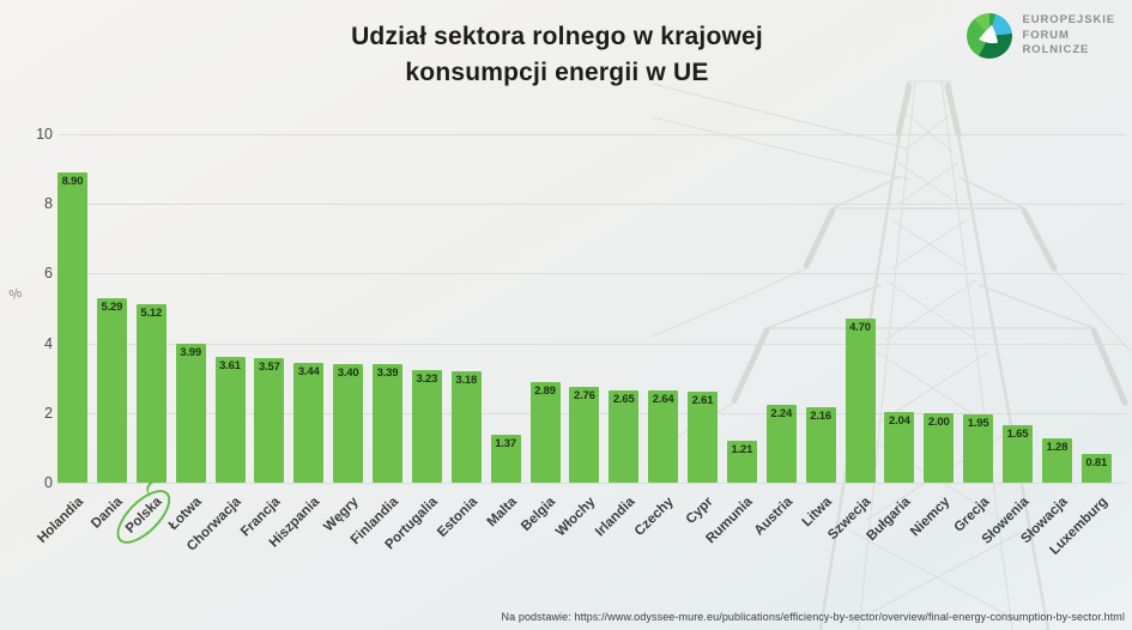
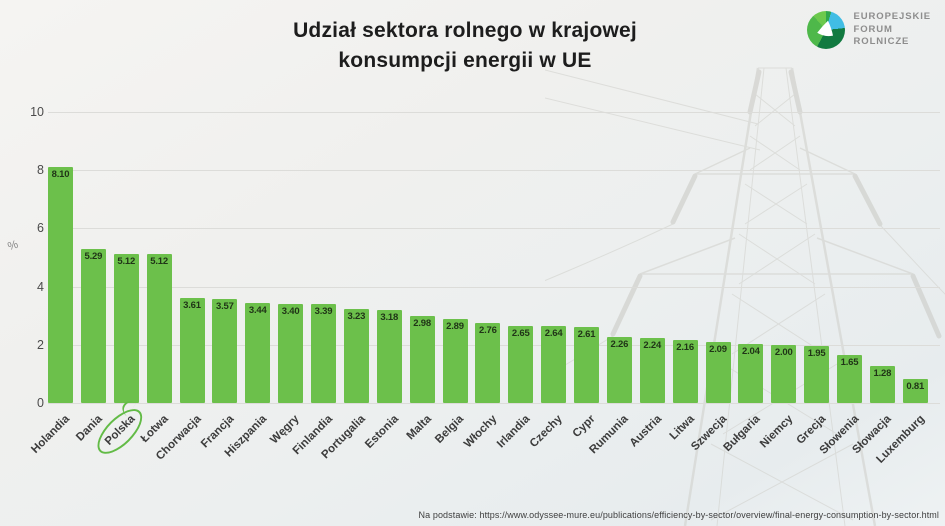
Holandia: 8.90 -> 8.10
Łotwa: 3.99 -> 5.12
Malta: 1.37 -> 2.98
Rumunia: 1.21 -> 2.26
Szwecja: 4.70 -> 2.09
